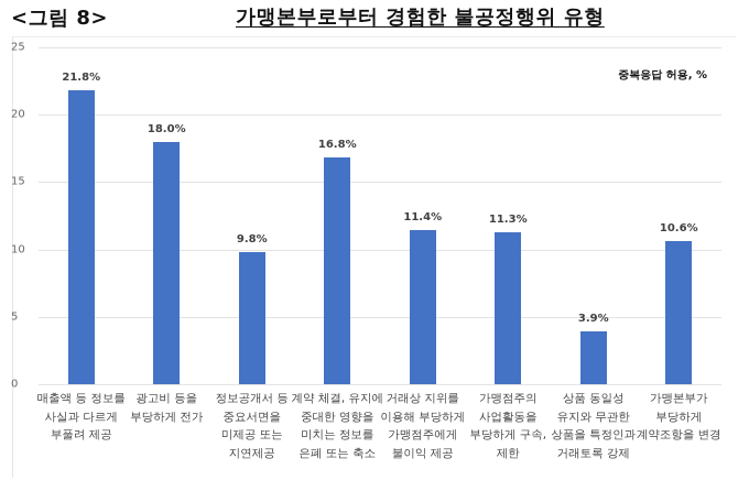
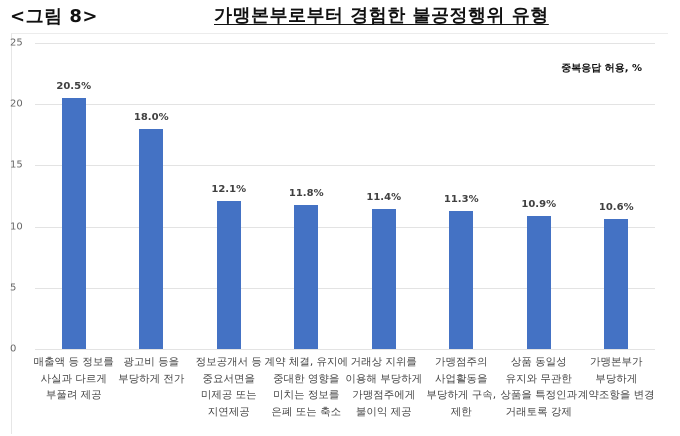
매출액 등 정보를 사실과 다르게 부풀려 제공: 21.8% -> 20.5%
정보공개서 등 중요서면을 미제공 또는 지연제공: 9.8% -> 12.1%
계약 체결, 유지에 중대한 영향을 미치는 정보를 은폐 또는 축소: 16.8% -> 11.8%
상품 동일성 유지와 무관한 상품을 특정인과 거래토록 강제: 3.9% -> 10.9%
